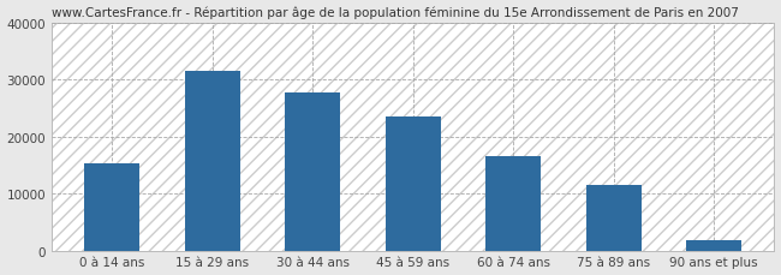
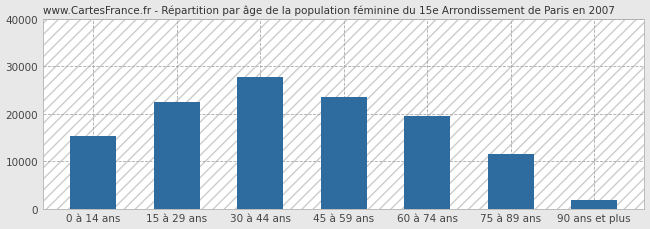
15 à 29 ans: 31500 -> 22500
60 à 74 ans: 16600 -> 19500
